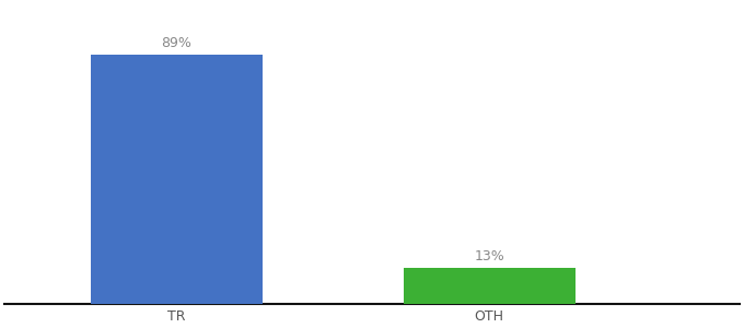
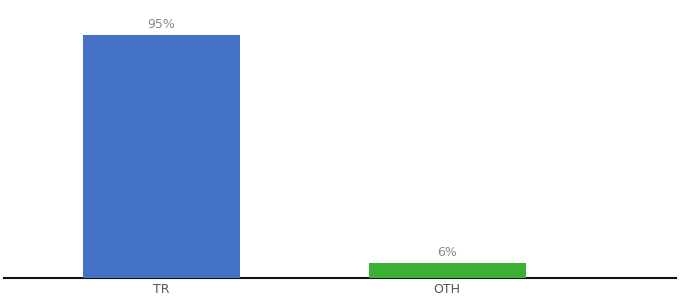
TR: 89% -> 95%
OTH: 13% -> 6%
